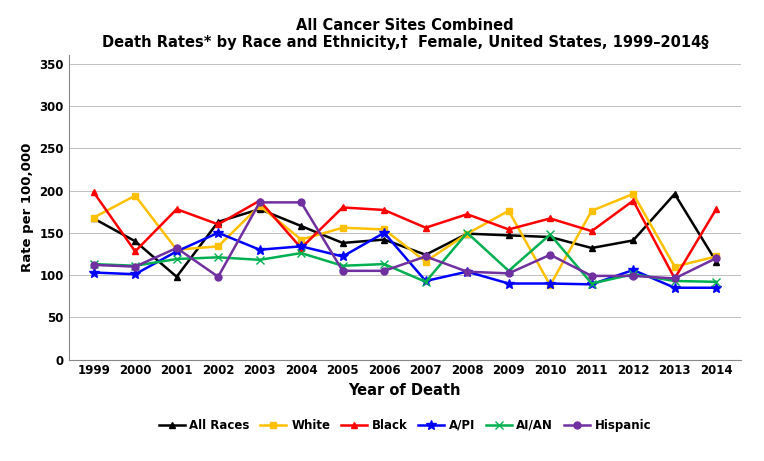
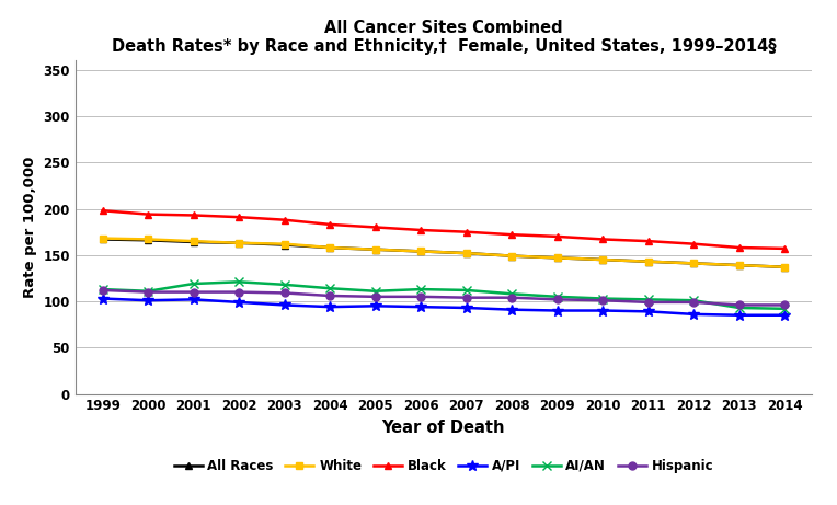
All Races/2000: 140 -> 166
White/2000: 194 -> 167
Black/2000: 128 -> 194
All Races/2001: 98 -> 164
White/2001: 130 -> 165
Black/2001: 178 -> 193
A/PI/2001: 128 -> 102
Hispanic/2001: 132 -> 110
White/2002: 134 -> 163
Black/2002: 160 -> 191
A/PI/2002: 150 -> 99
Hispanic/2002: 98 -> 110
All Races/2003: 178 -> 161
White/2003: 182 -> 162
A/PI/2003: 130 -> 96
Hispanic/2003: 186 -> 109
White/2004: 142 -> 158
Black/2004: 132 -> 183
A/PI/2004: 134 -> 94
AI/AN/2004: 126 -> 114
Hispanic/2004: 186 -> 106
All Races/2005: 138 -> 156
A/PI/2005: 122 -> 95
All Races/2006: 142 -> 154
A/PI/2006: 150 -> 94
All Races/2007: 124 -> 152
White/2007: 116 -> 152
Black/2007: 156 -> 175
AI/AN/2007: 92 -> 112
Hispanic/2007: 122 -> 104
A/PI/2008: 104 -> 91
AI/AN/2008: 150 -> 108
White/2009: 176 -> 147
Black/2009: 154 -> 170
White/2010: 88 -> 145
AI/AN/2010: 148 -> 103
Hispanic/2010: 124 -> 101
All Races/2011: 132 -> 143
White/2011: 176 -> 143
Black/2011: 152 -> 165
AI/AN/2011: 90 -> 102
White/2012: 196 -> 141
Black/2012: 188 -> 162
A/PI/2012: 106 -> 86
All Races/2013: 196 -> 139
White/2013: 110 -> 139
Black/2013: 96 -> 158
All Races/2014: 116 -> 137
White/2014: 122 -> 137
Black/2014: 178 -> 157
Hispanic/2014: 120 -> 96
